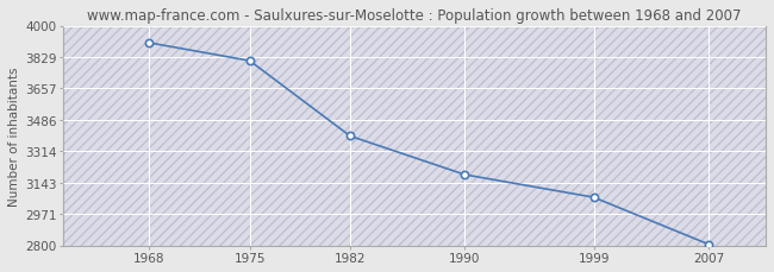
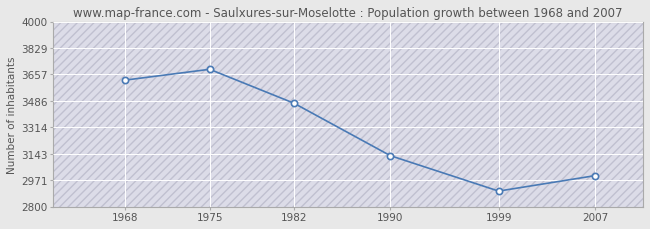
1968: 3910 -> 3620
1975: 3810 -> 3690
1982: 3400 -> 3470
1990: 3190 -> 3130
1999: 3060 -> 2900
2007: 2810 -> 3000
